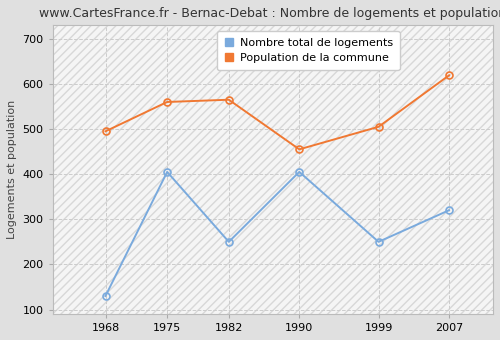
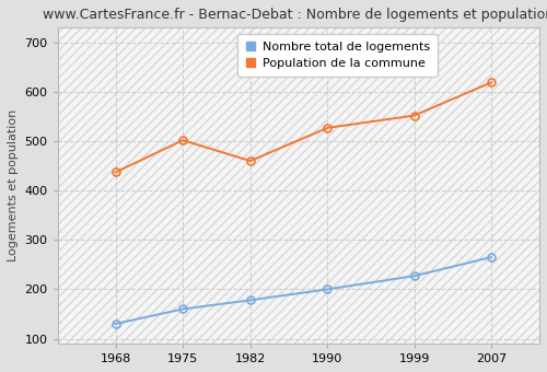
Population de la commune/1968: 495 -> 437
Nombre total de logements/1975: 405 -> 160
Population de la commune/1975: 560 -> 502
Nombre total de logements/1982: 250 -> 178
Population de la commune/1982: 565 -> 460
Nombre total de logements/1990: 405 -> 200
Population de la commune/1990: 455 -> 527
Nombre total de logements/1999: 250 -> 227
Population de la commune/1999: 505 -> 552
Nombre total de logements/2007: 320 -> 265
